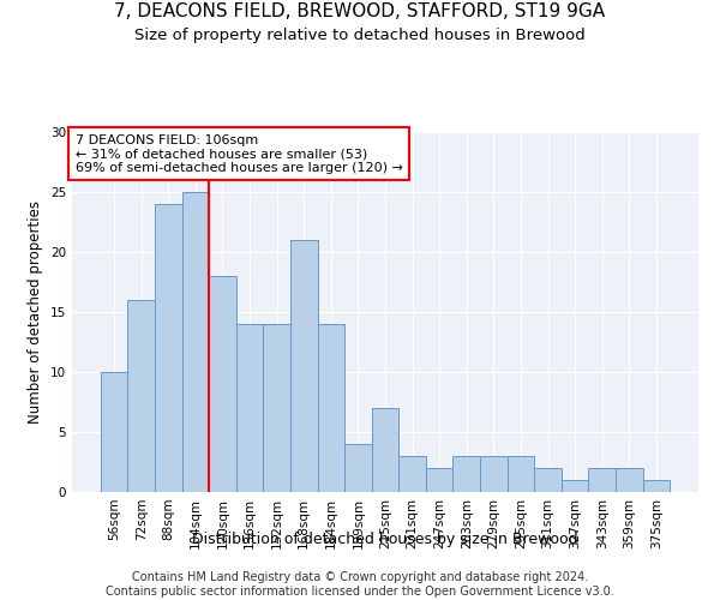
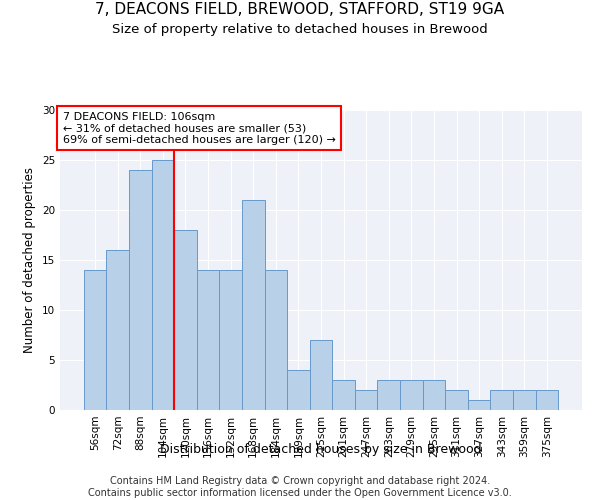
56sqm: 10 -> 14
375sqm: 1 -> 2
